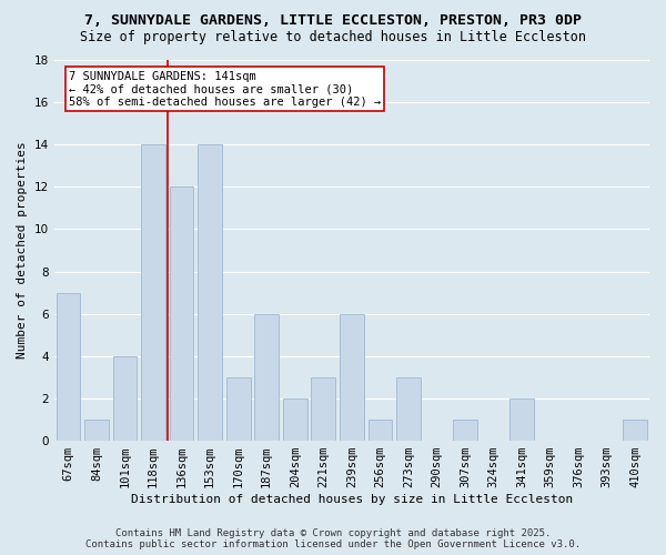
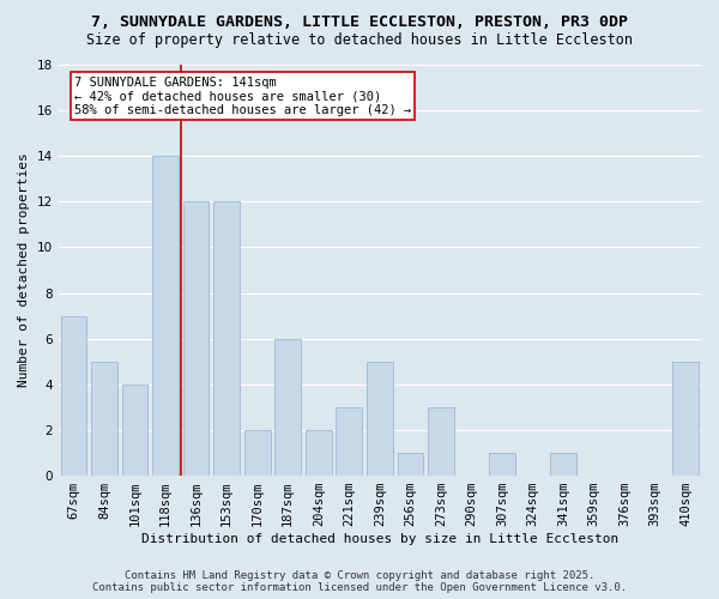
84sqm: 1 -> 5
153sqm: 14 -> 12
170sqm: 3 -> 2
239sqm: 6 -> 5
341sqm: 2 -> 1
410sqm: 1 -> 5
